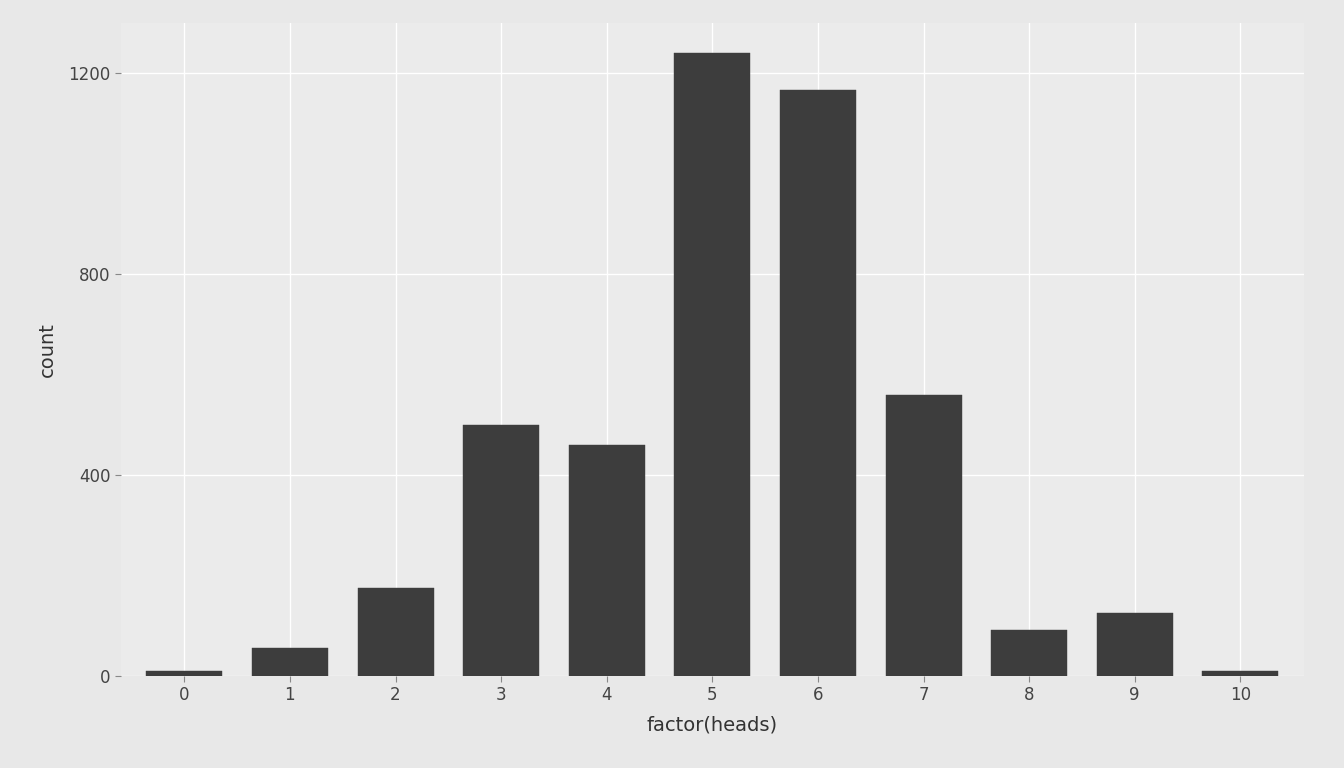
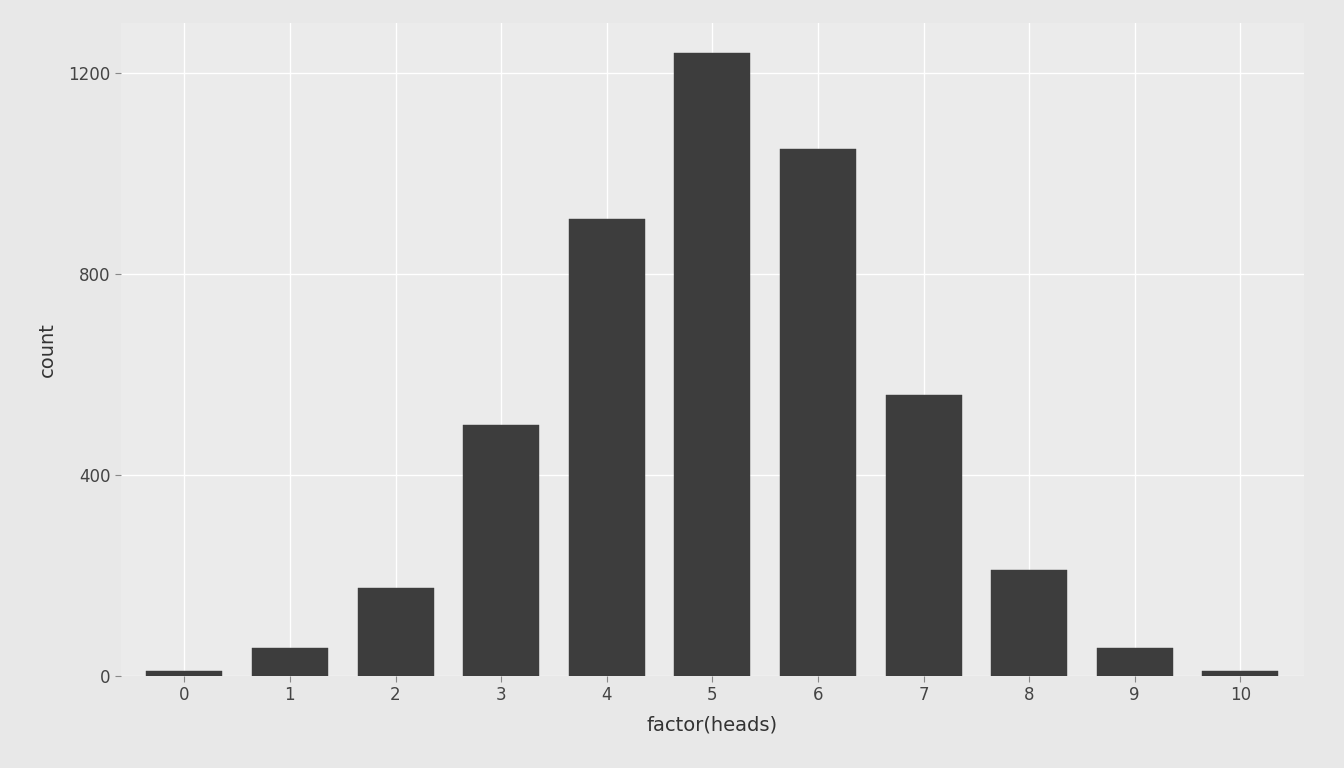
4: 460 -> 910
6: 1166 -> 1050
8: 92 -> 210
9: 126 -> 55
